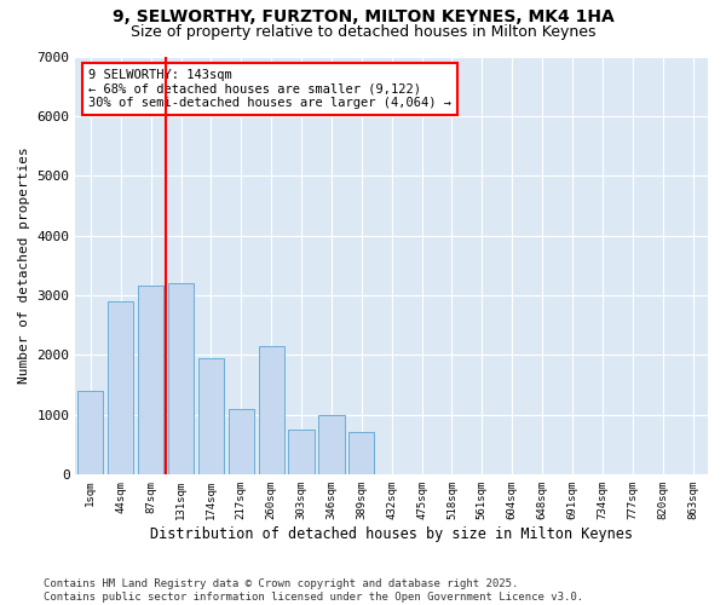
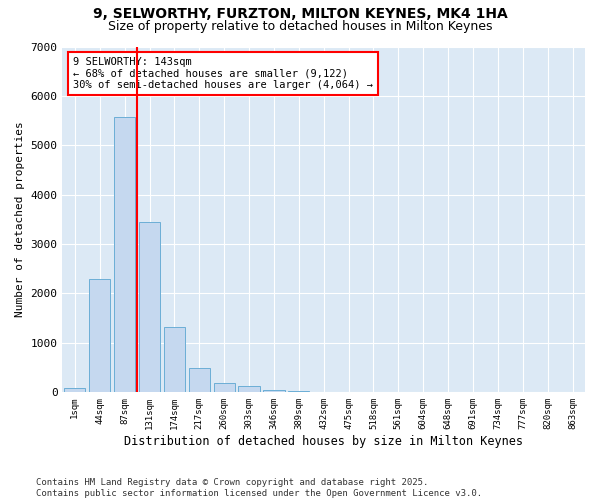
1sqm: 1400 -> 80
44sqm: 2900 -> 2290
87sqm: 3150 -> 5570
131sqm: 3200 -> 3440
174sqm: 1950 -> 1310
217sqm: 1100 -> 480
260sqm: 2150 -> 180
303sqm: 750 -> 110
346sqm: 1000 -> 40
389sqm: 700 -> 10
